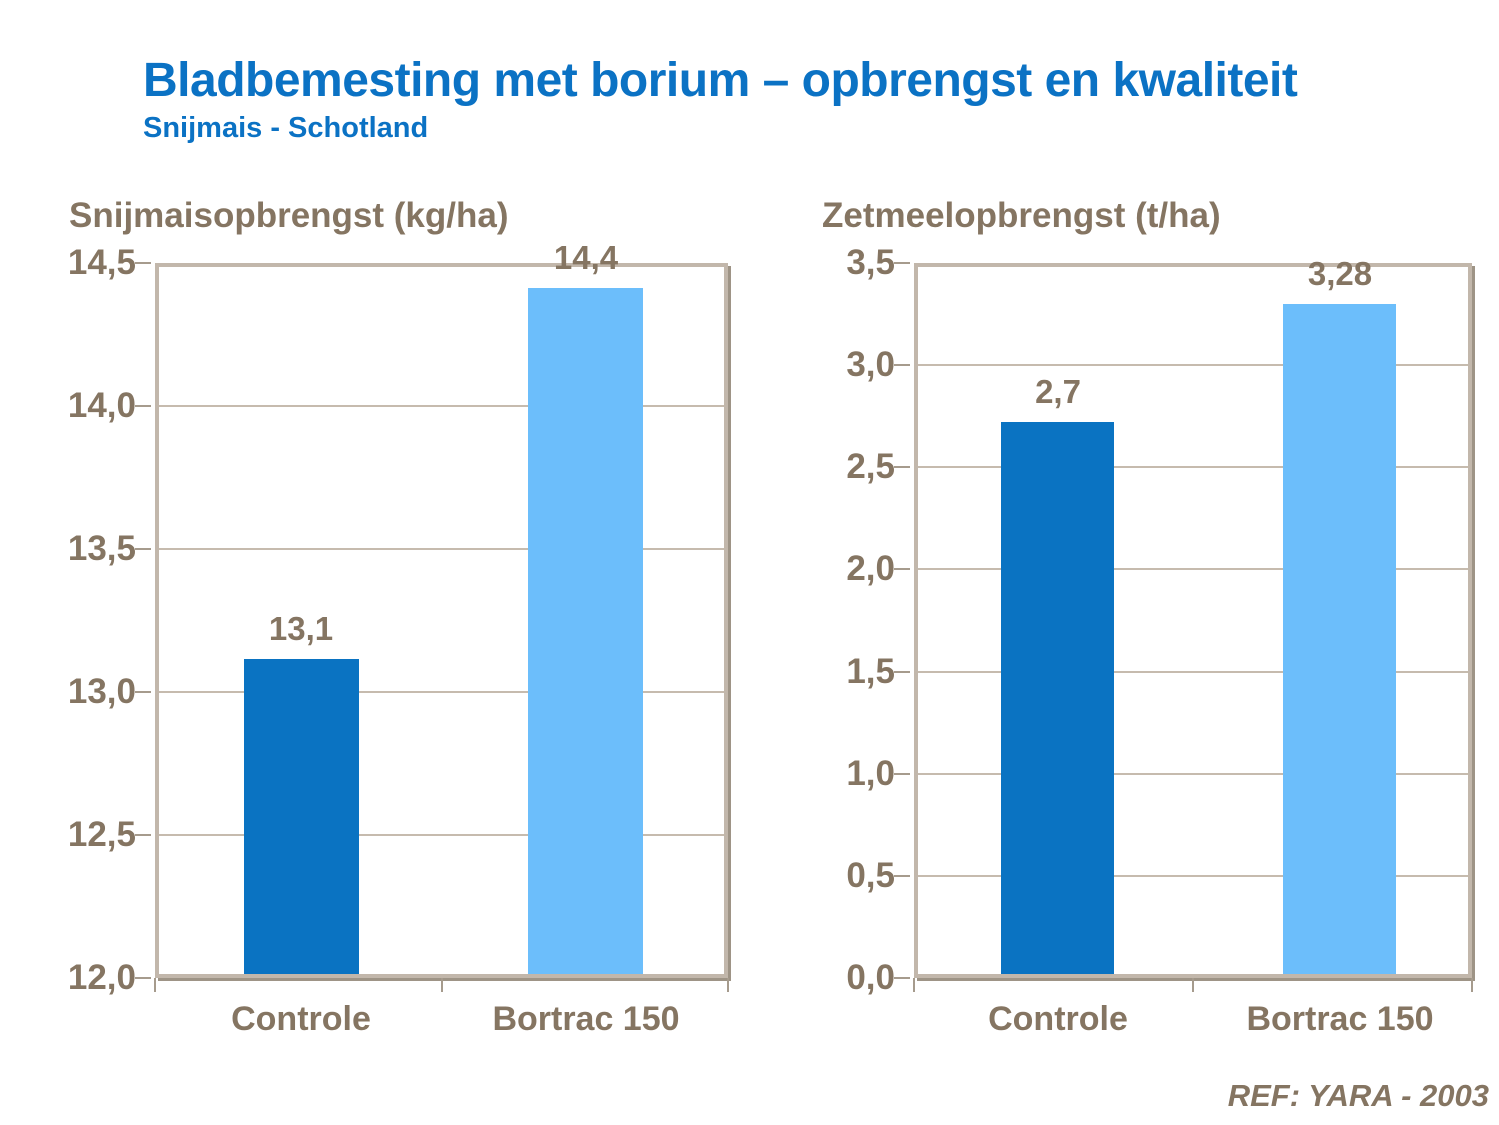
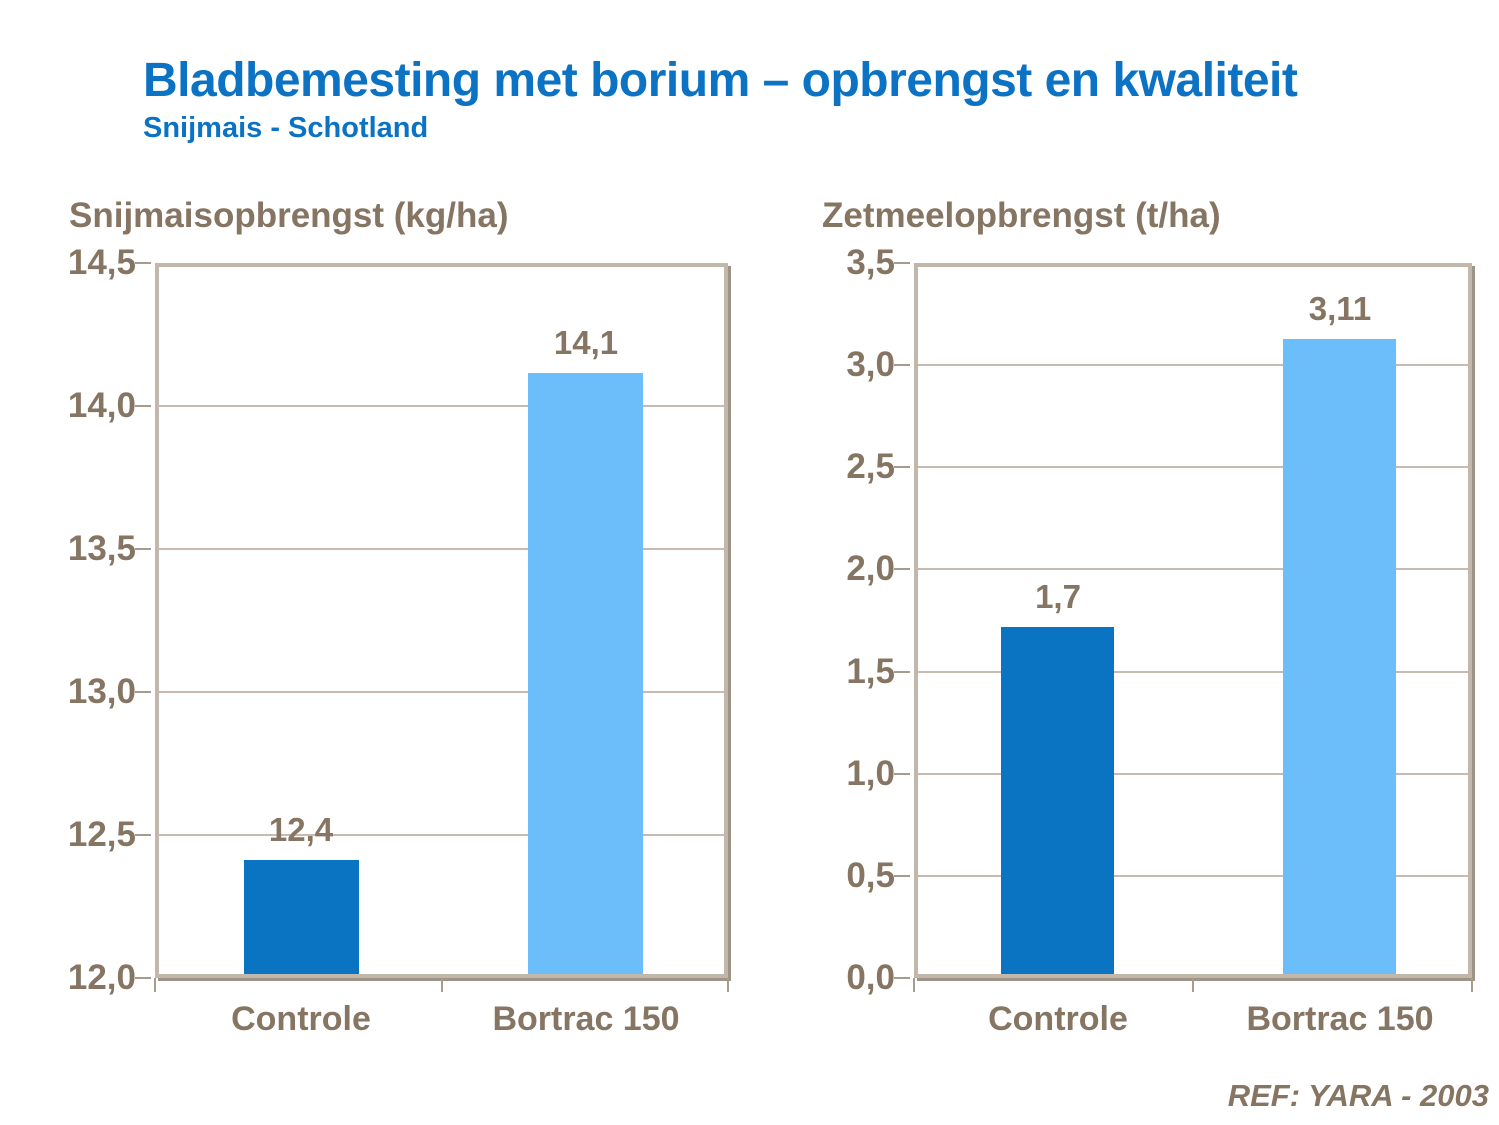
Snijmaisopbrengst (kg/ha)/Controle: 13,1 -> 12,4
Snijmaisopbrengst (kg/ha)/Bortrac 150: 14,4 -> 14,1
Zetmeelopbrengst (t/ha)/Controle: 2,7 -> 1,7
Zetmeelopbrengst (t/ha)/Bortrac 150: 3,28 -> 3,11
